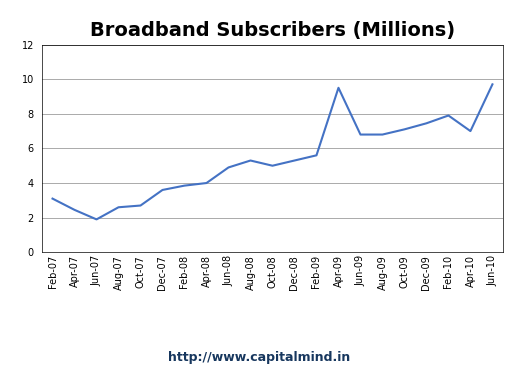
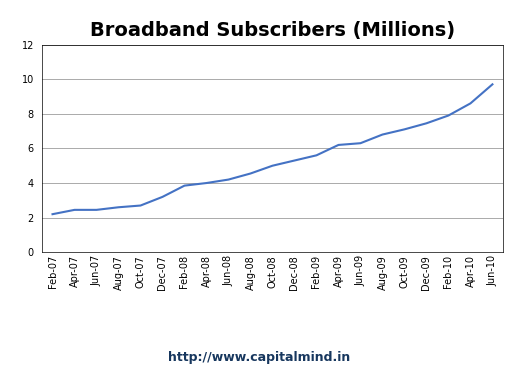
Feb-07: 3.1 -> 2.2
Jun-07: 1.9 -> 2.5
Dec-07: 3.6 -> 3.2
Jun-08: 4.9 -> 4.2
Aug-08: 5.3 -> 4.5
Apr-09: 9.5 -> 6.2
Jun-09: 6.8 -> 6.3
Apr-10: 7.0 -> 8.6
